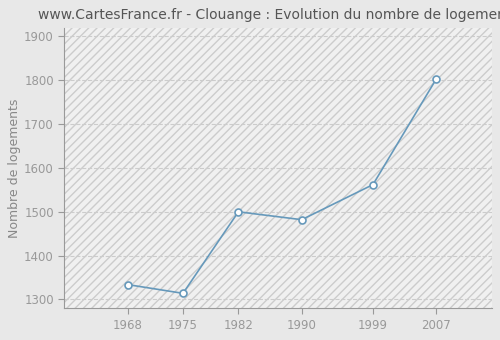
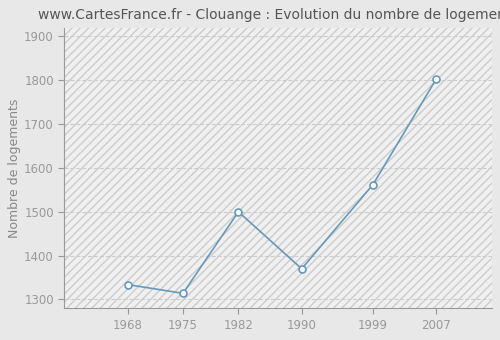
1990: 1482 -> 1370
